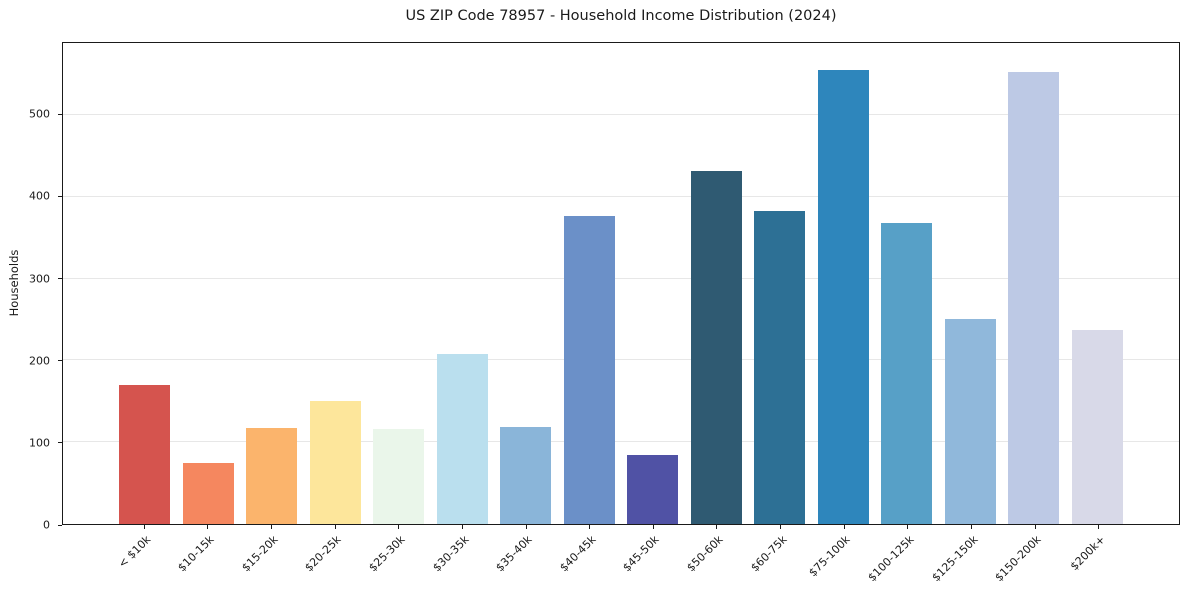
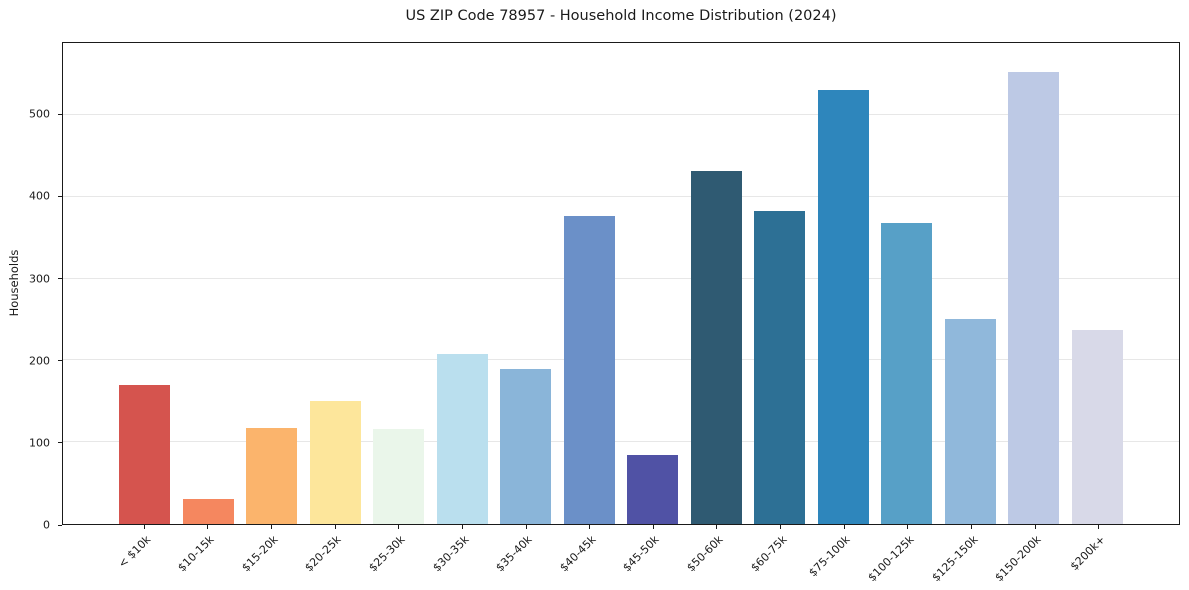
$10-15k: 80 -> 30
$35-40k: 120 -> 190
$75-100k: 560 -> 530
